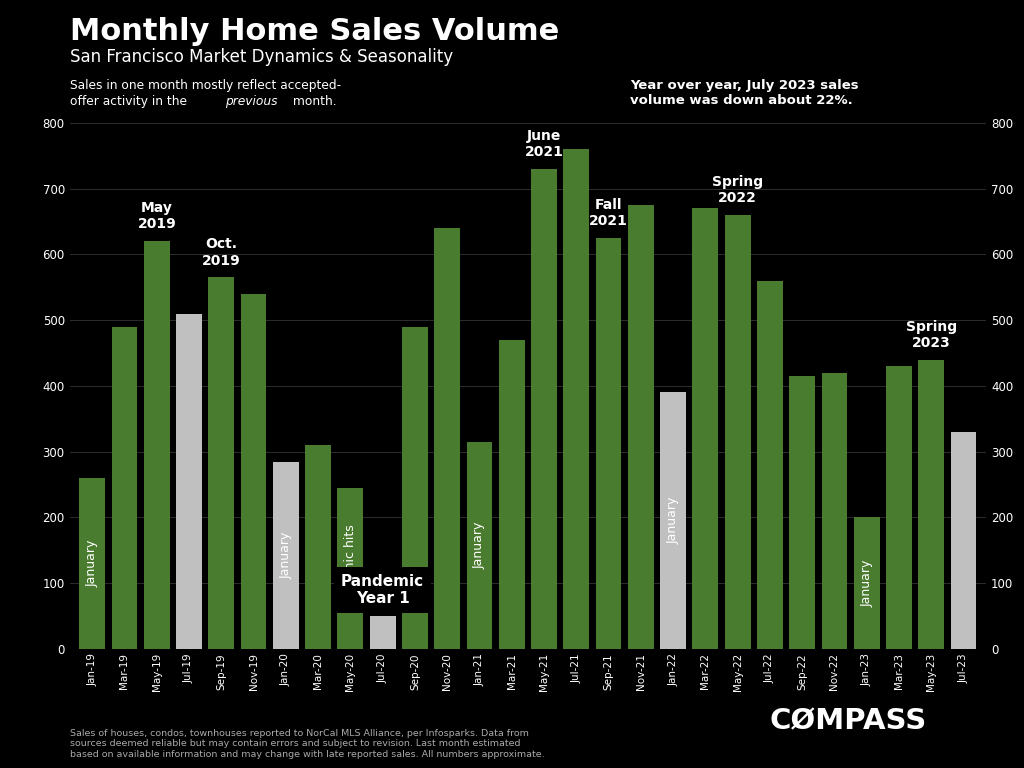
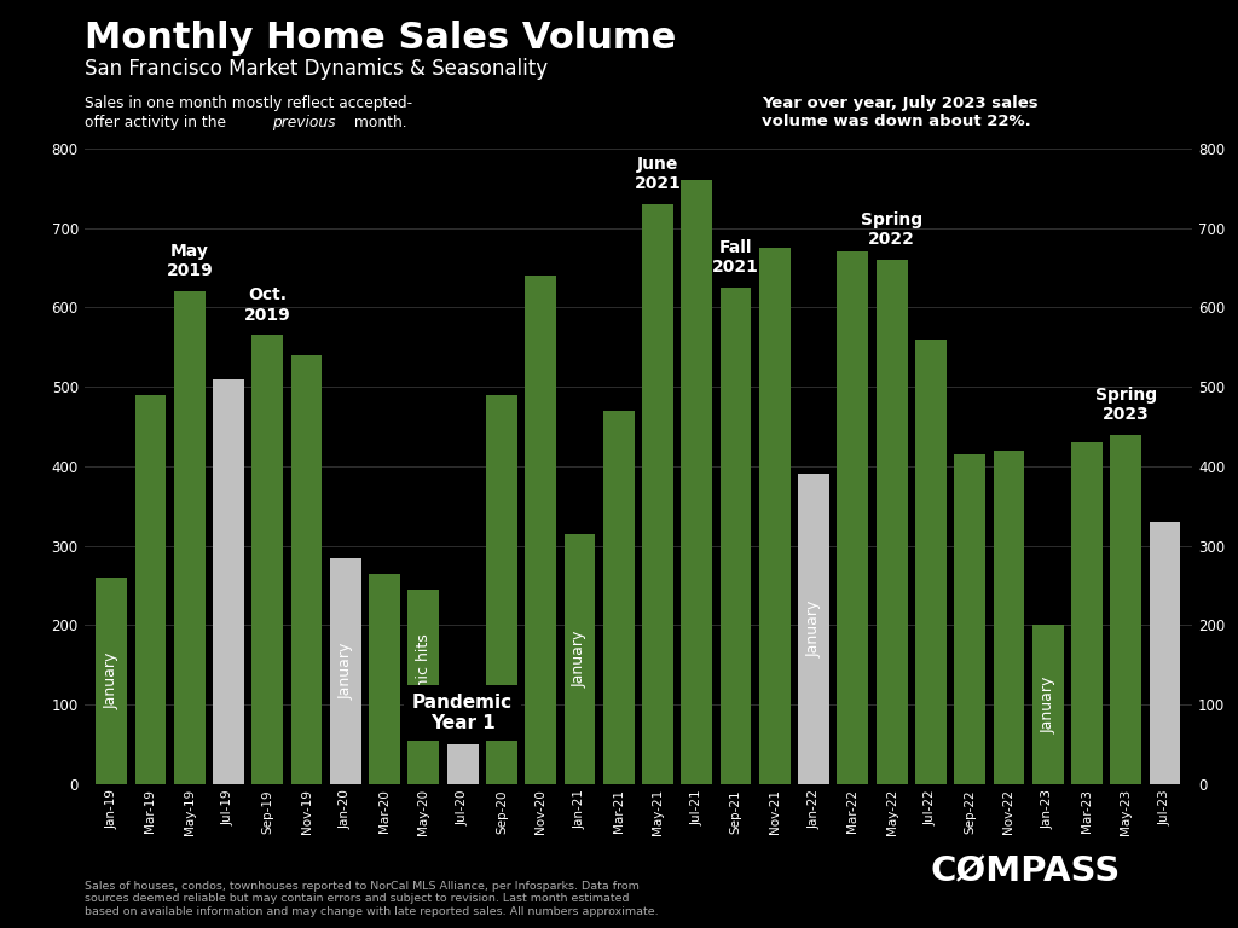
Mar-20: 310 -> 265
